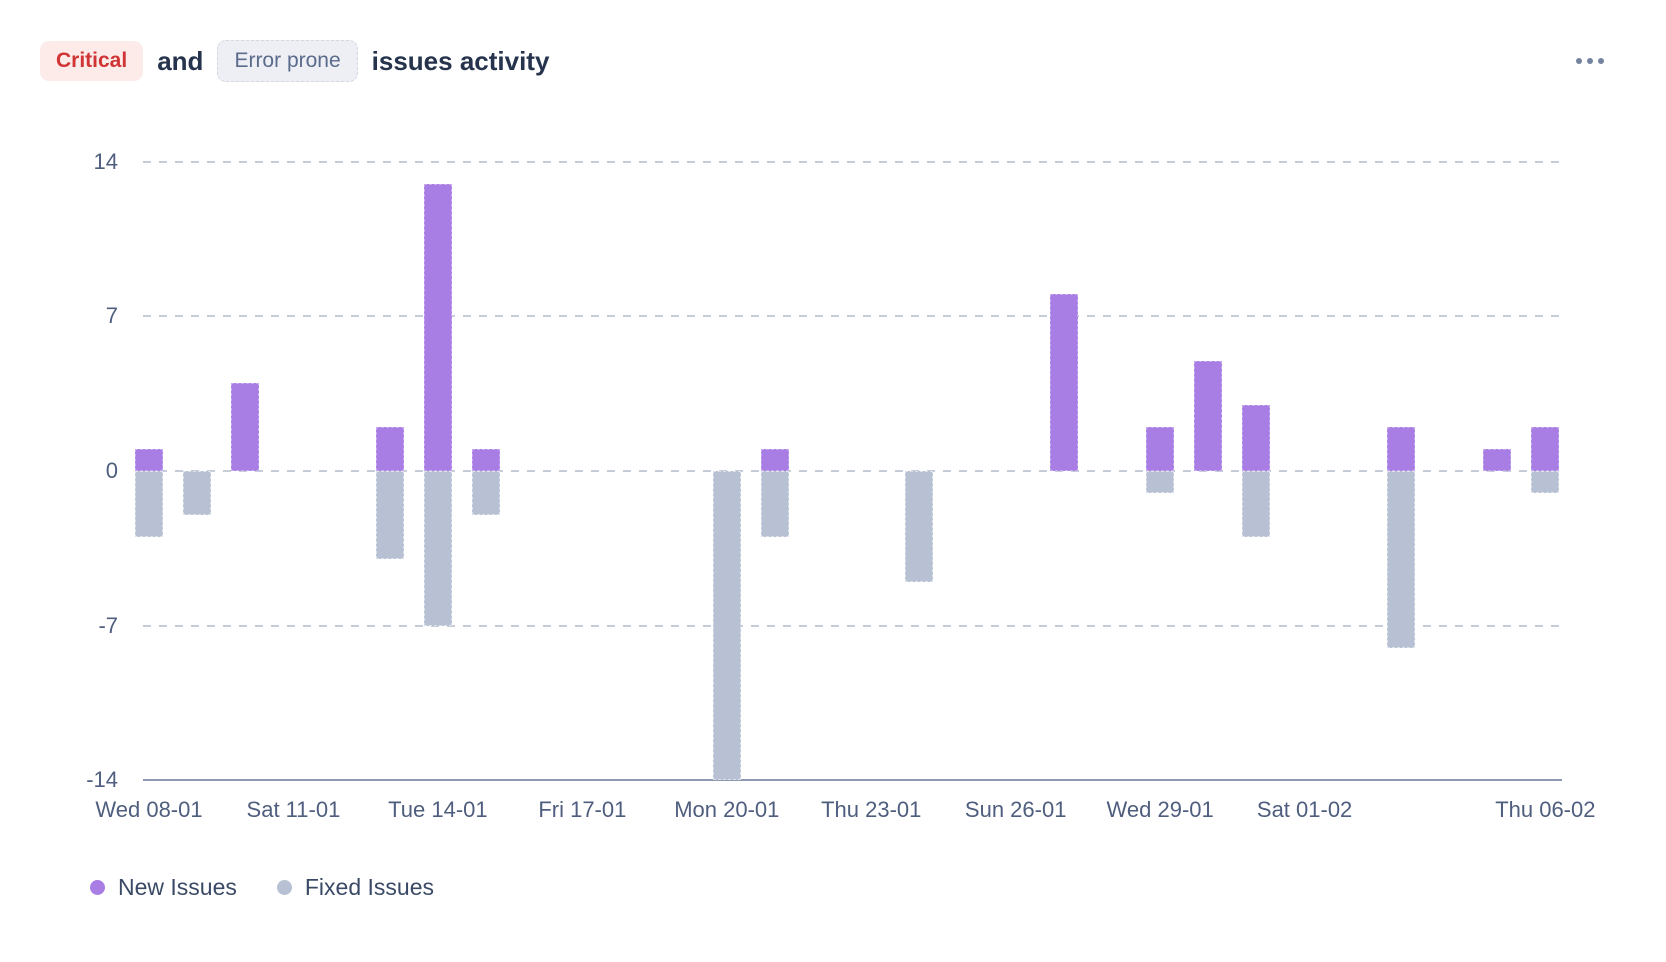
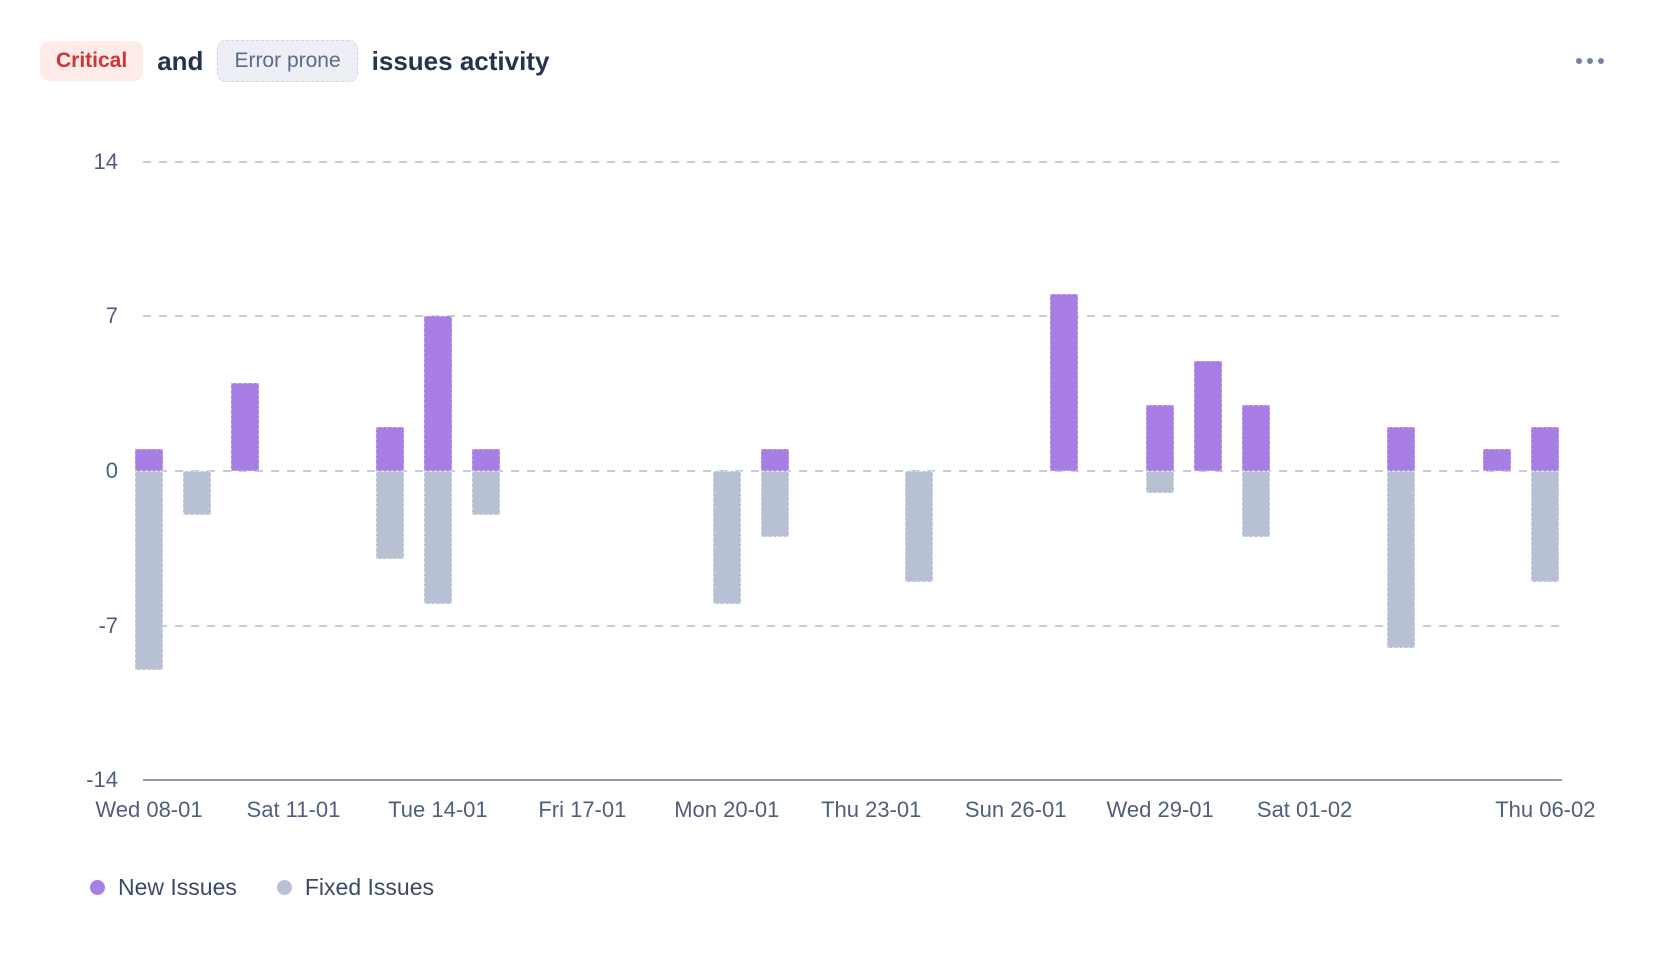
Fixed Issues/Wed 08-01: -3 -> -9
New Issues/Tue 14-01: 13 -> 7
Fixed Issues/Tue 14-01: -7 -> -6
Fixed Issues/Mon 20-01: -14 -> -6
New Issues/Wed 29-01: 2 -> 3
Fixed Issues/Thu 06-02: -1 -> -5
